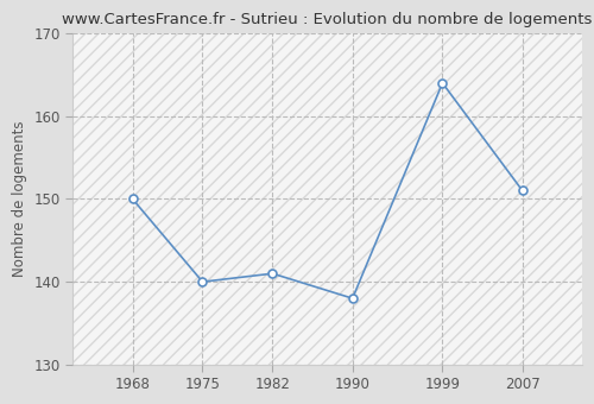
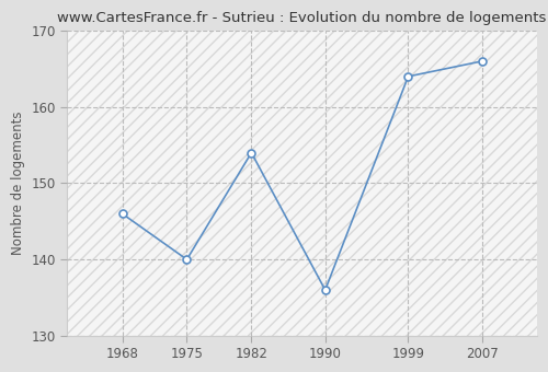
1968: 150 -> 146
1982: 141 -> 154
1990: 138 -> 136
2007: 151 -> 166
